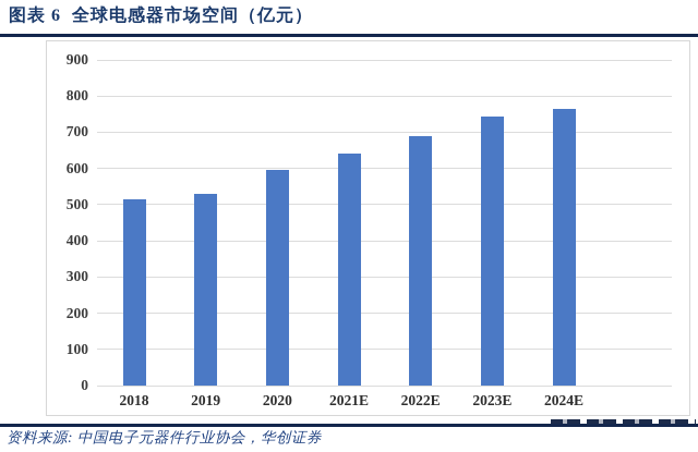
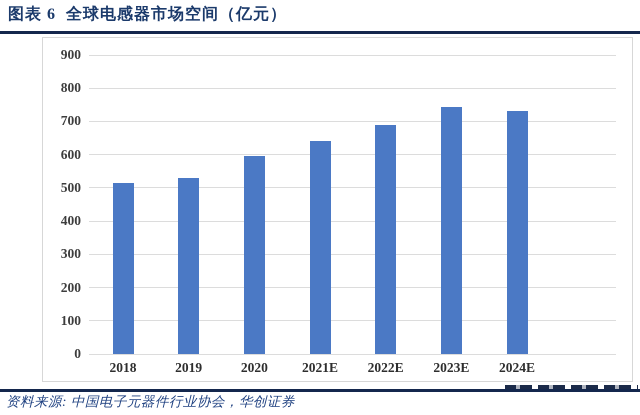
2024E: 760 -> 730
